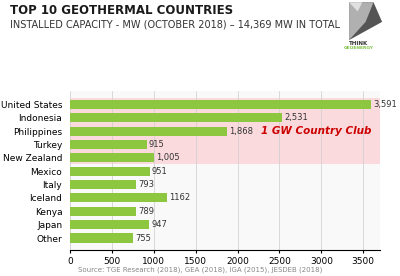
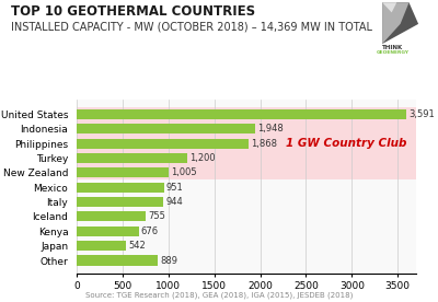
Indonesia: 2,531 -> 1,948
Turkey: 915 -> 1,200
Italy: 793 -> 944
Iceland: 1162 -> 755
Kenya: 789 -> 676
Japan: 947 -> 542
Other: 755 -> 889
